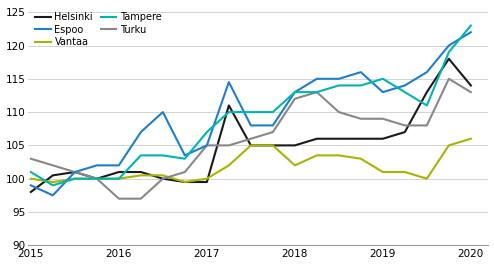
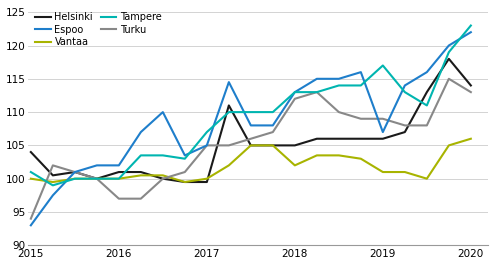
Helsinki/2015: 98.0 -> 104.0
Turku/2015: 103 -> 94
Espoo/2015: 99.0 -> 93.0
Espoo/2019: 113.0 -> 107.0
Tampere/2019: 115.0 -> 117.0
